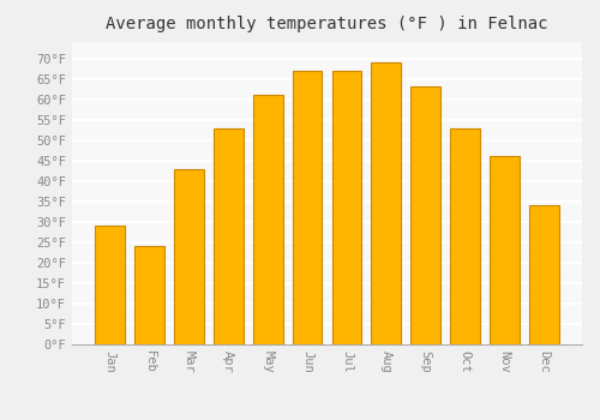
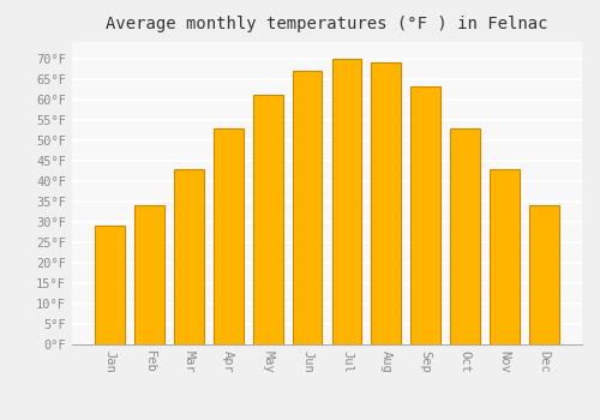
Feb: 24°F -> 34°F
Jul: 67°F -> 70°F
Nov: 46°F -> 43°F
